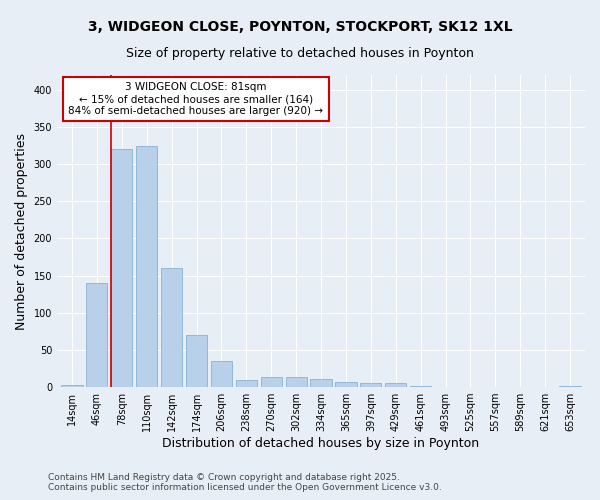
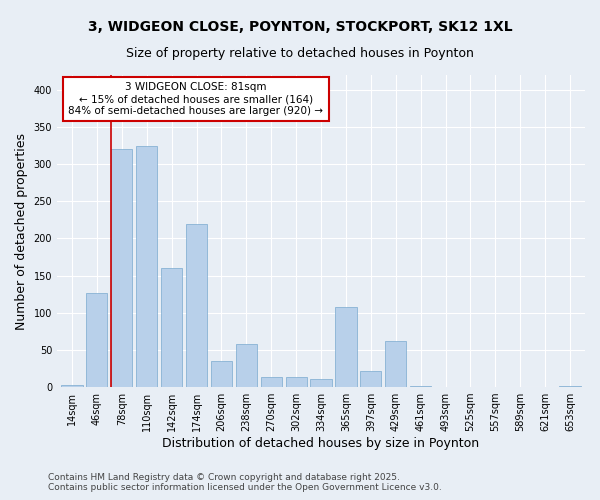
46sqm: 140 -> 126
174sqm: 70 -> 220
238sqm: 10 -> 58
365sqm: 7 -> 108
397sqm: 5 -> 22
429sqm: 5 -> 62
